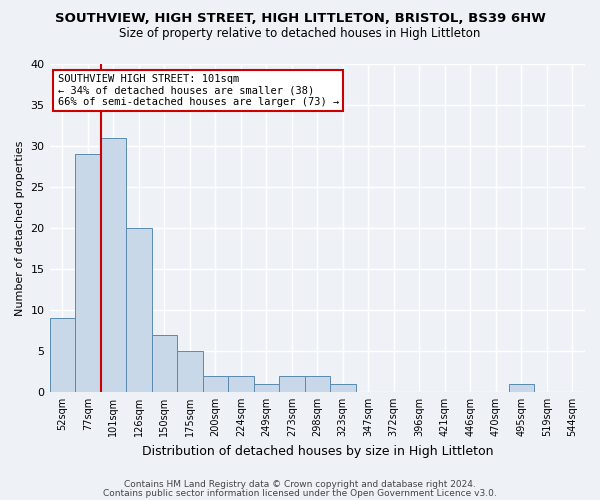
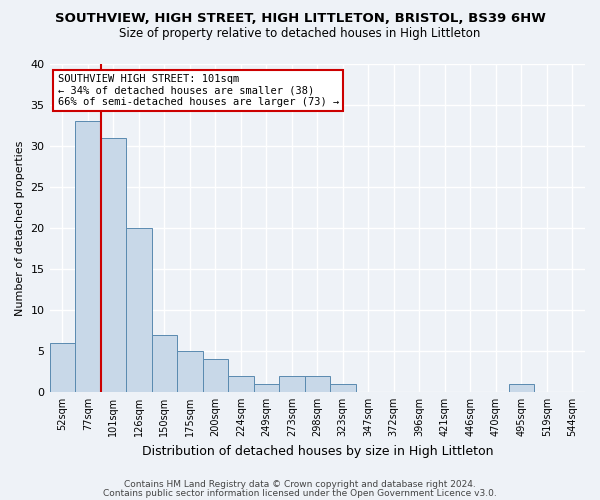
52sqm: 9 -> 6
77sqm: 29 -> 33
200sqm: 2 -> 4
